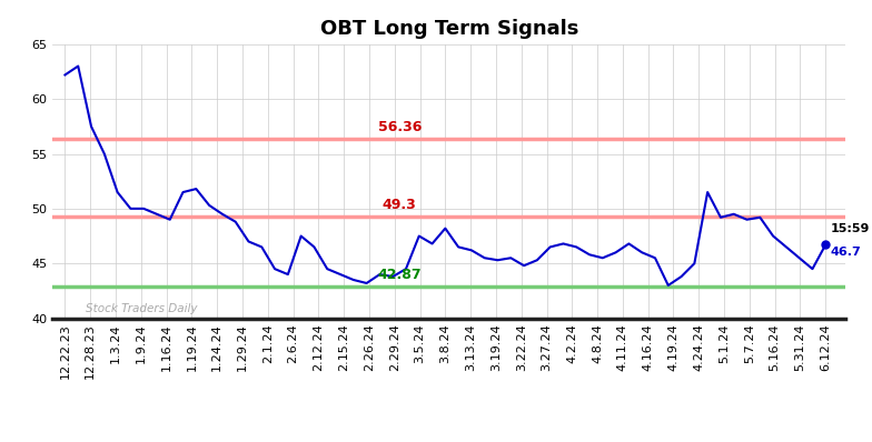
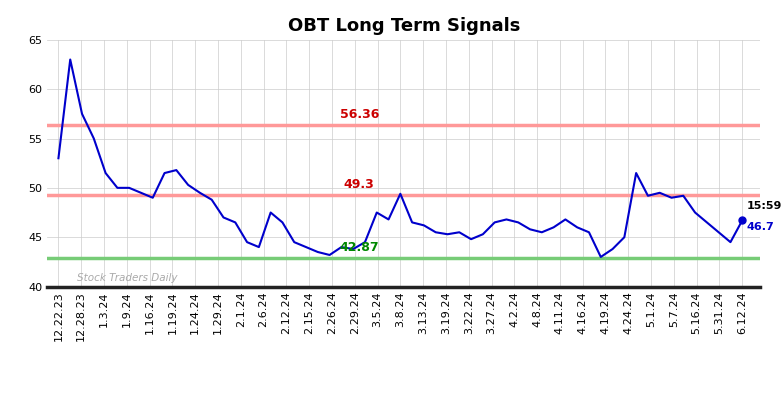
12.22.23: 62.2 -> 53.0
3.8.24: 48.2 -> 49.4
